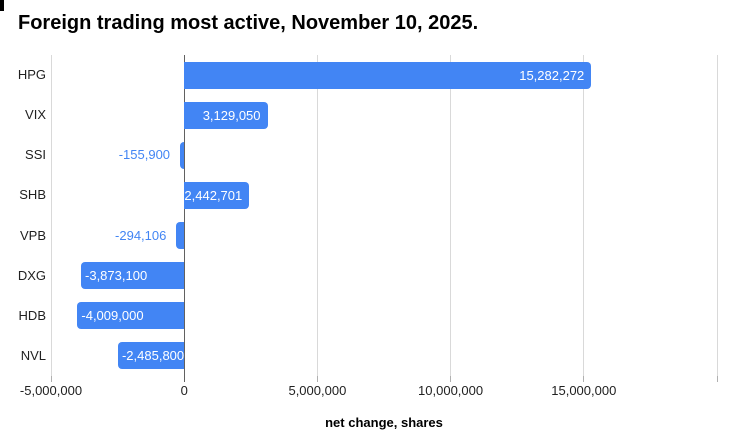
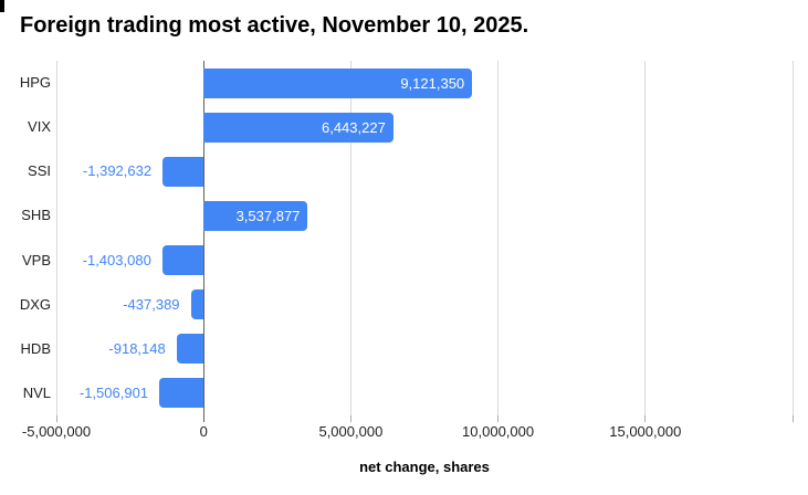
HPG: 15,282,272 -> 9,121,350
VIX: 3,129,050 -> 6,443,227
SSI: -155,900 -> -1,392,632
SHB: 2,442,701 -> 3,537,877
VPB: -294,106 -> -1,403,080
DXG: -3,873,100 -> -437,389
HDB: -4,009,000 -> -918,148
NVL: -2,485,800 -> -1,506,901
